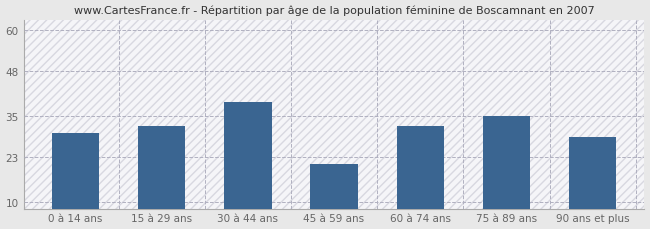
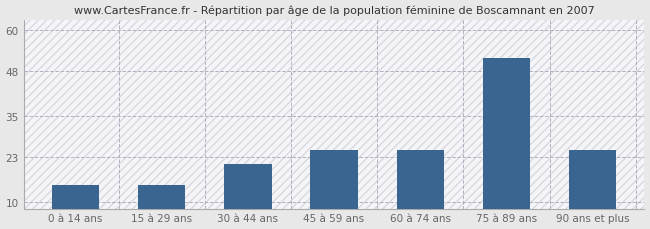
0 à 14 ans: 30 -> 15
15 à 29 ans: 32 -> 15
30 à 44 ans: 39 -> 21
45 à 59 ans: 21 -> 25
60 à 74 ans: 32 -> 25
75 à 89 ans: 35 -> 52
90 ans et plus: 29 -> 25
